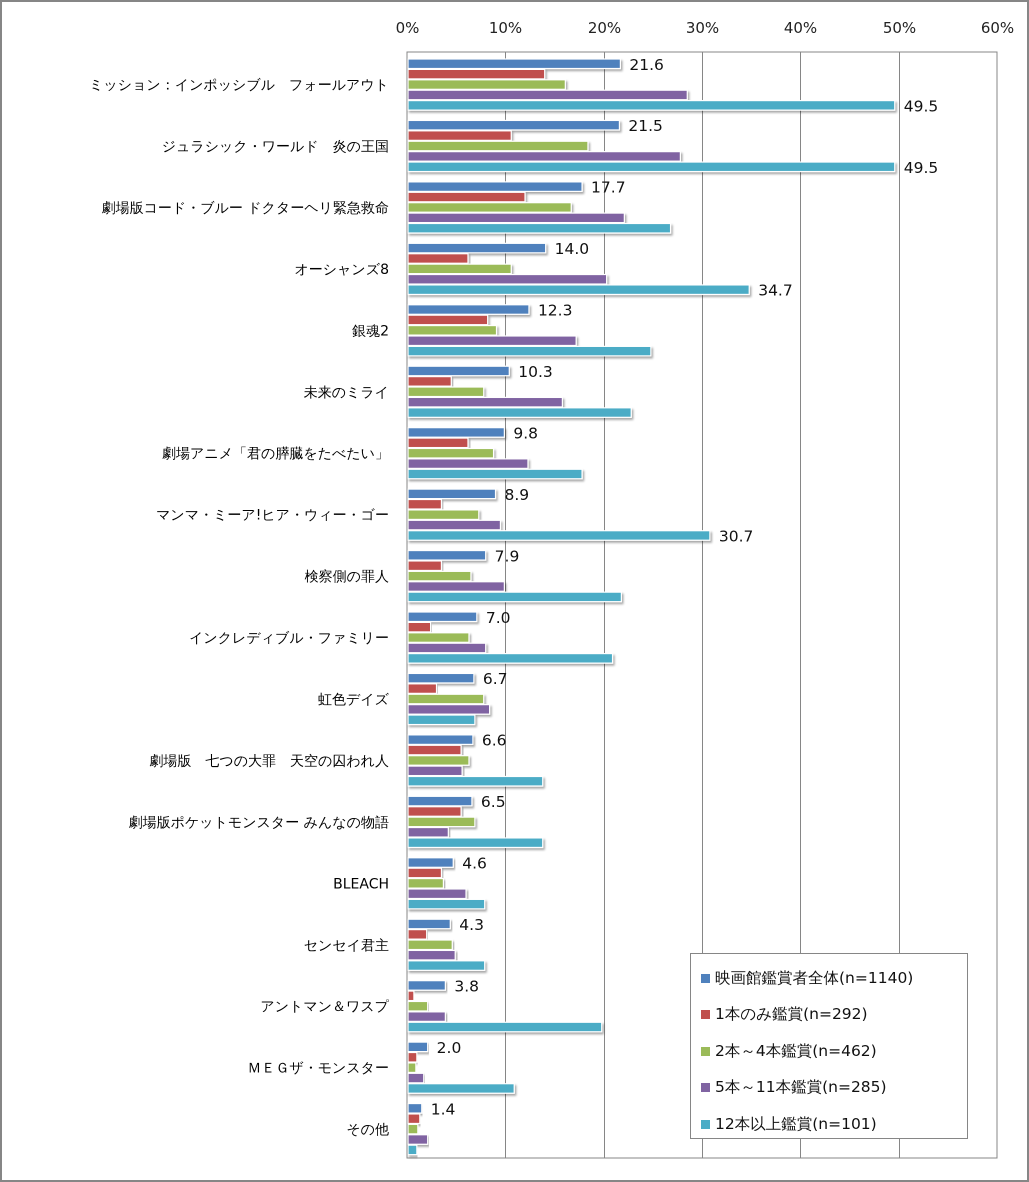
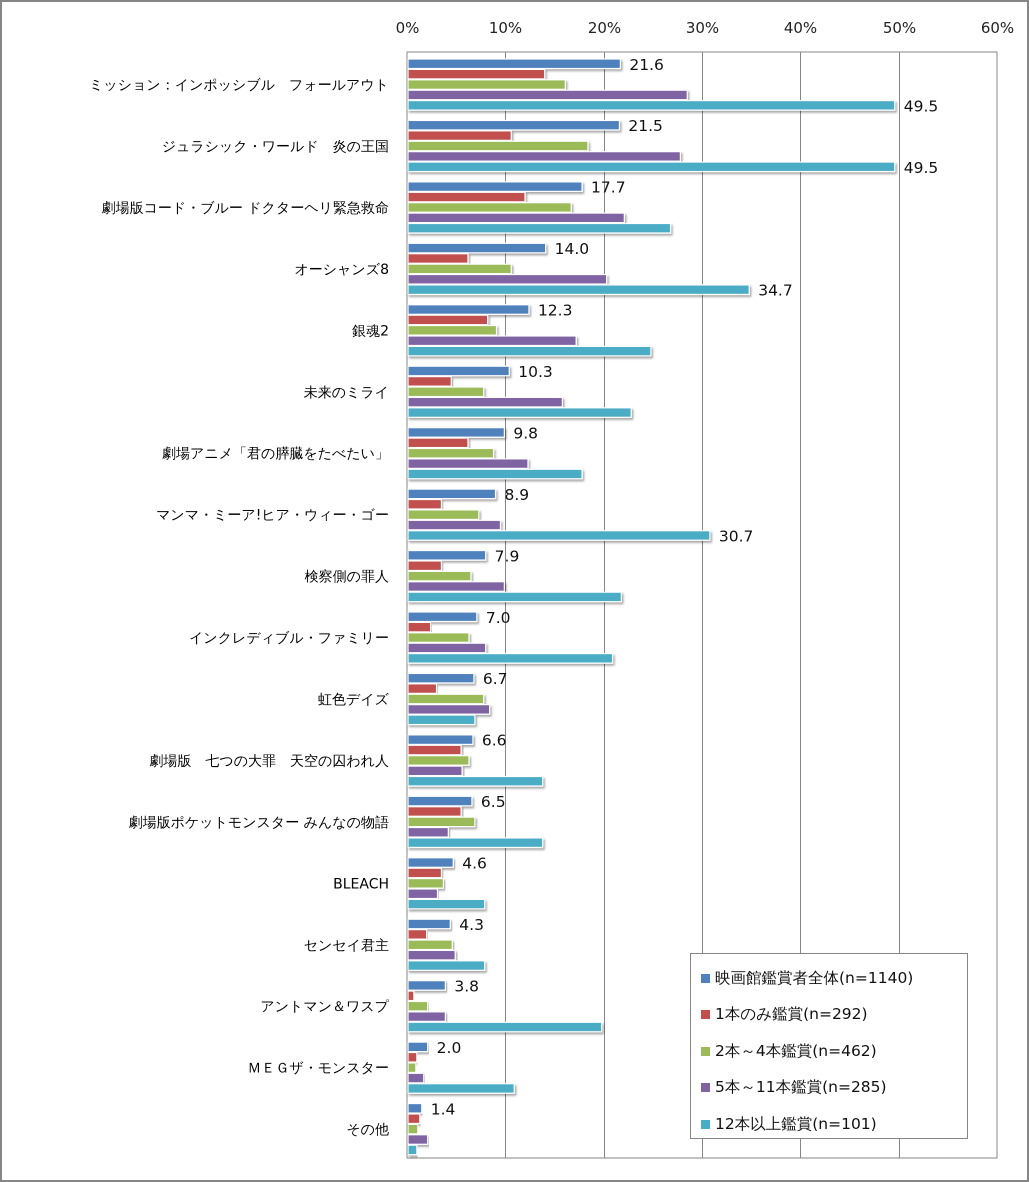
5本～11本鑑賞(n=285)/BLEACH: 6% -> 3%
